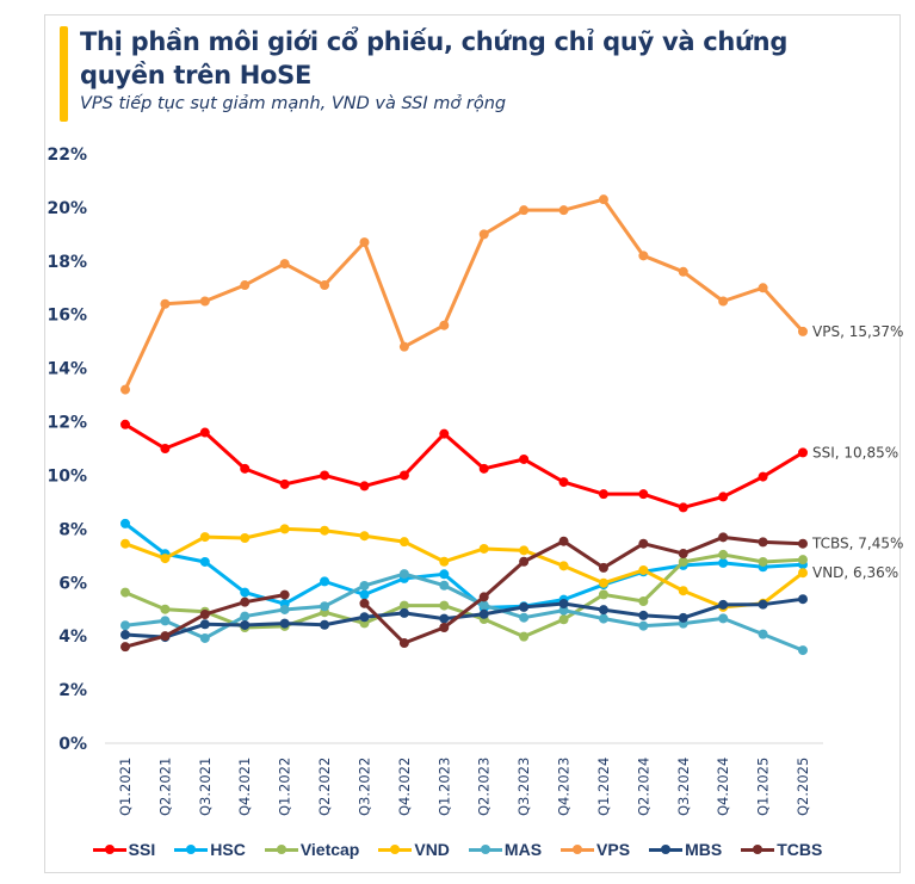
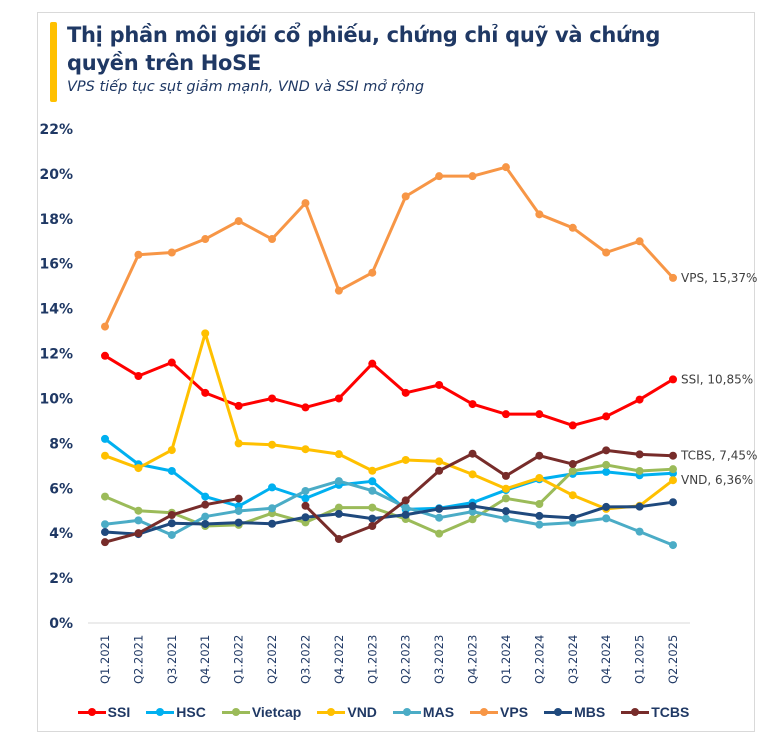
VND/Q4.2021: 7.7% -> 12.9%
